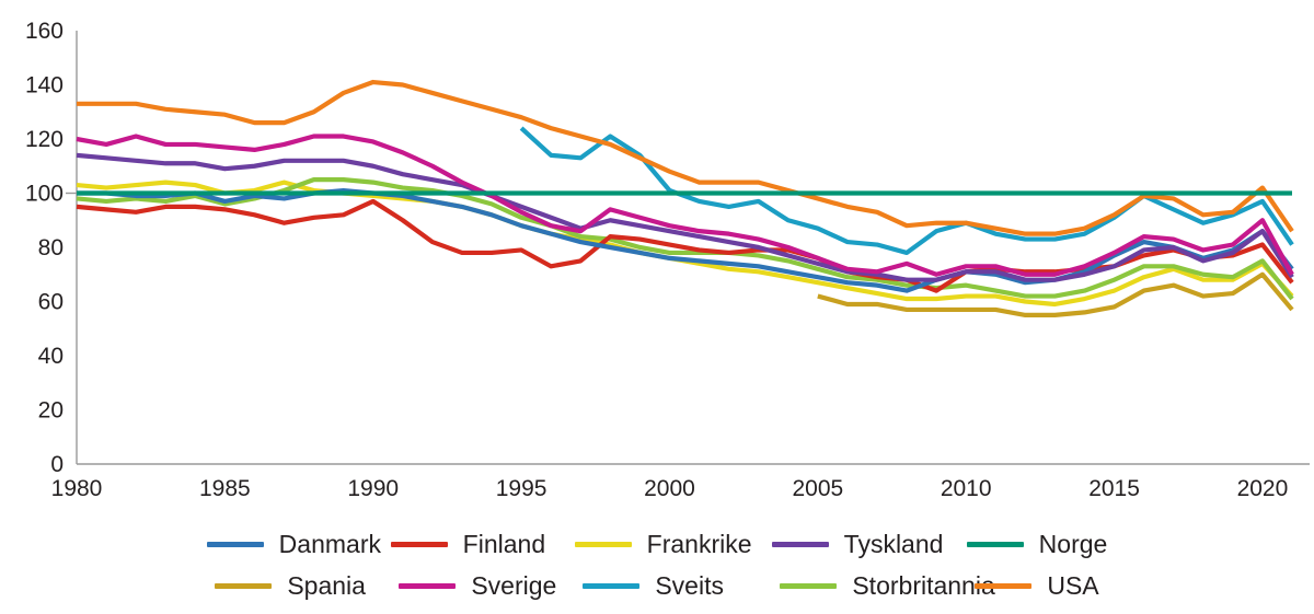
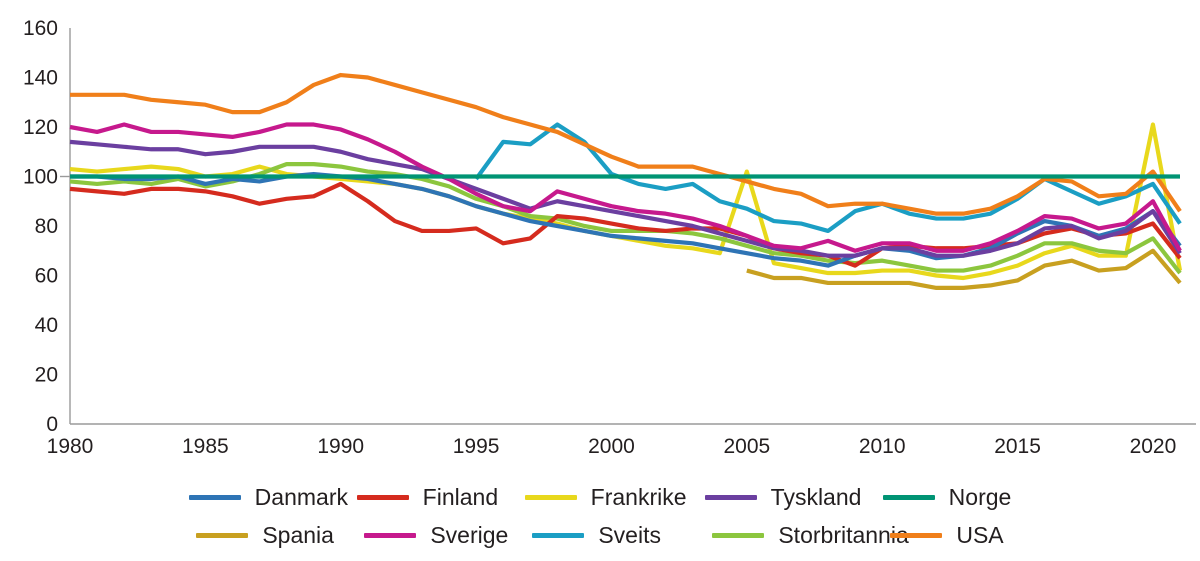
Sveits/1995: 124 -> 99
Frankrike/2005: 67 -> 102
Frankrike/2020: 74 -> 121
